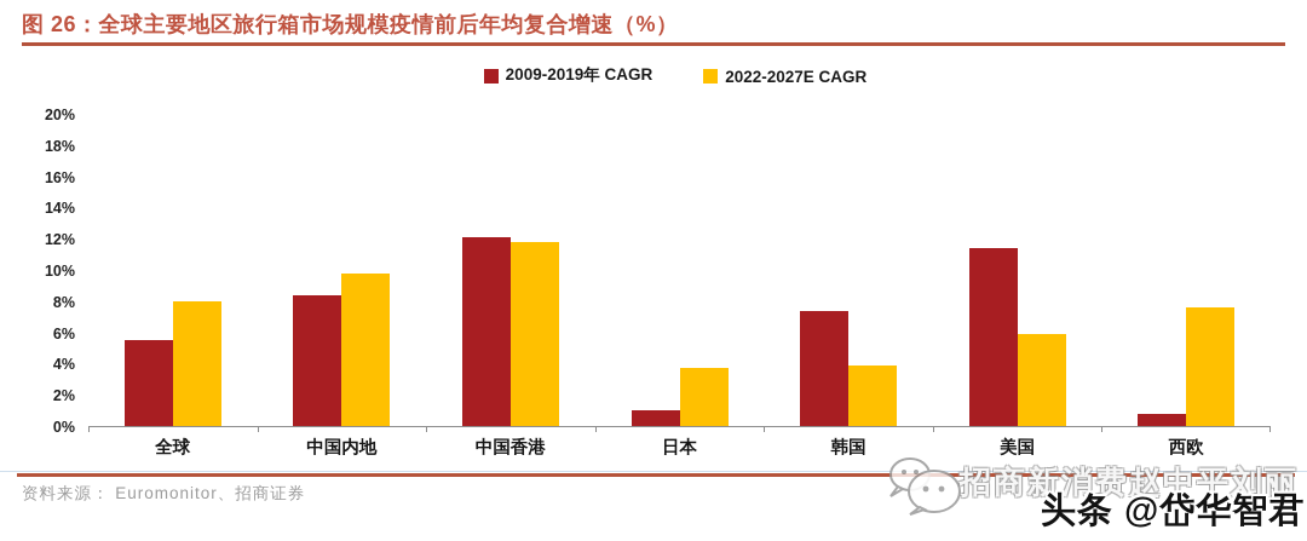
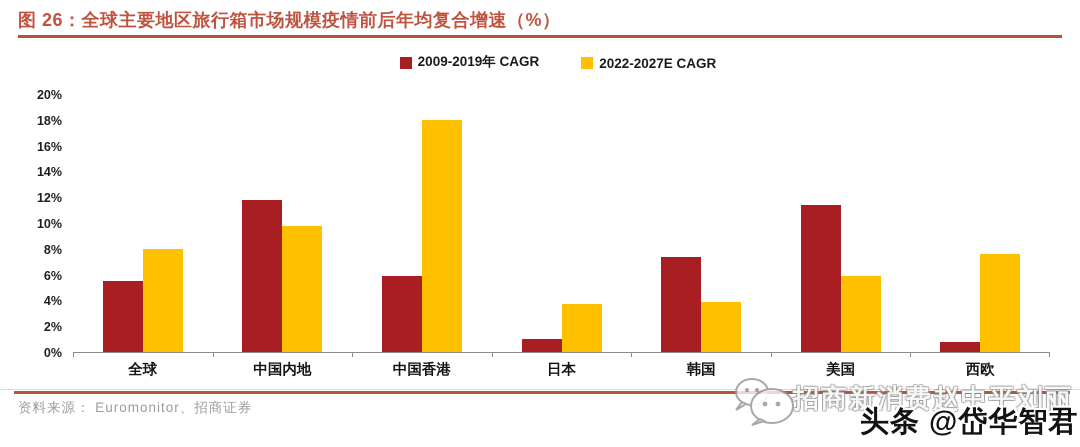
2009-2019年 CAGR/中国内地: 8.4% -> 11.8%
2009-2019年 CAGR/中国香港: 12.1% -> 5.9%
2022-2027E CAGR/中国香港: 11.8% -> 18.0%
